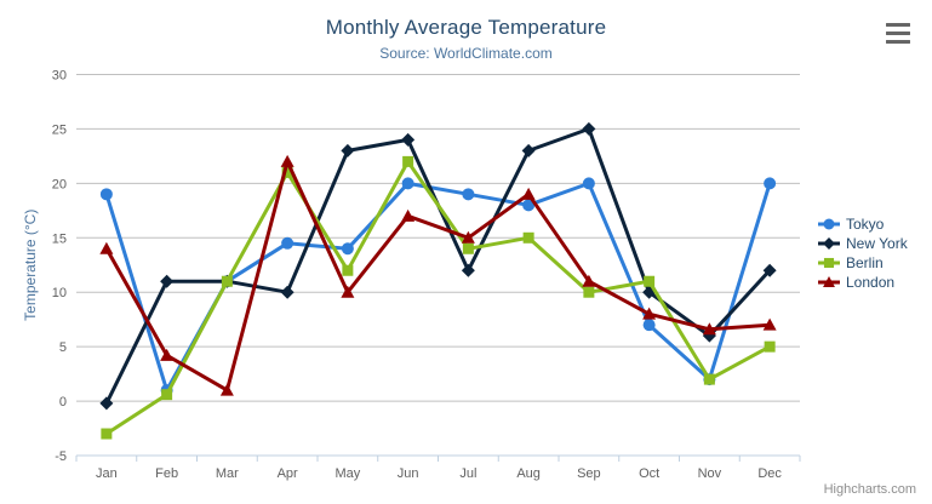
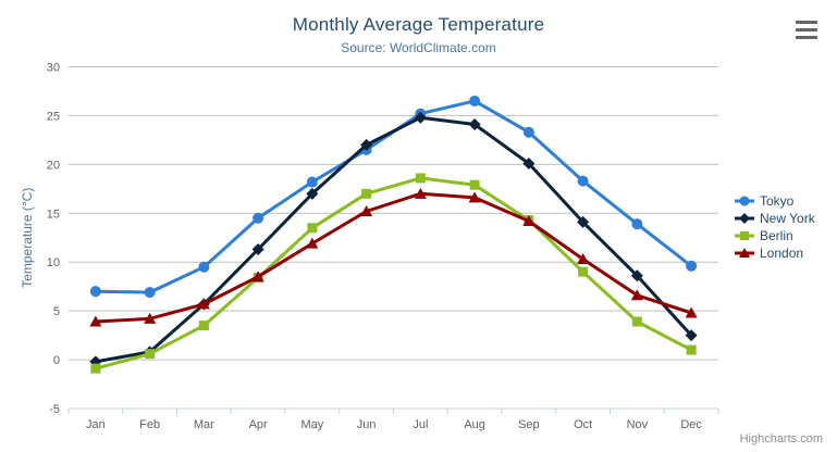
Tokyo/Jan: 19 -> 7
Berlin/Jan: -3 -> -1
London/Jan: 14 -> 4
Tokyo/Feb: 1 -> 7
New York/Feb: 11 -> 1
Tokyo/Mar: 11 -> 10
New York/Mar: 11 -> 6
Berlin/Mar: 11 -> 4
London/Mar: 1 -> 6
New York/Apr: 10 -> 11
Berlin/Apr: 21 -> 8
London/Apr: 22 -> 8
Tokyo/May: 14 -> 18
New York/May: 23 -> 17
Berlin/May: 12 -> 14
London/May: 10 -> 12
Tokyo/Jun: 20 -> 22
New York/Jun: 24 -> 22
Berlin/Jun: 22 -> 17
London/Jun: 17 -> 15
Tokyo/Jul: 19 -> 25
New York/Jul: 12 -> 25
Berlin/Jul: 14 -> 19
London/Jul: 15 -> 17
Tokyo/Aug: 18 -> 26
New York/Aug: 23 -> 24
Berlin/Aug: 15 -> 18
London/Aug: 19 -> 17
Tokyo/Sep: 20 -> 23
New York/Sep: 25 -> 20
Berlin/Sep: 10 -> 14
London/Sep: 11 -> 14
Tokyo/Oct: 7 -> 18
New York/Oct: 10 -> 14
Berlin/Oct: 11 -> 9
London/Oct: 8 -> 10
Tokyo/Nov: 2 -> 14
New York/Nov: 6 -> 9
Berlin/Nov: 2 -> 4
Tokyo/Dec: 20 -> 10
New York/Dec: 12 -> 2
Berlin/Dec: 5 -> 1
London/Dec: 7 -> 5
